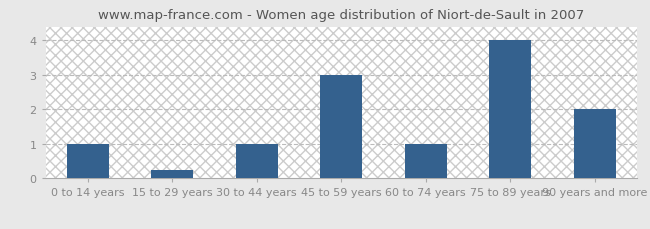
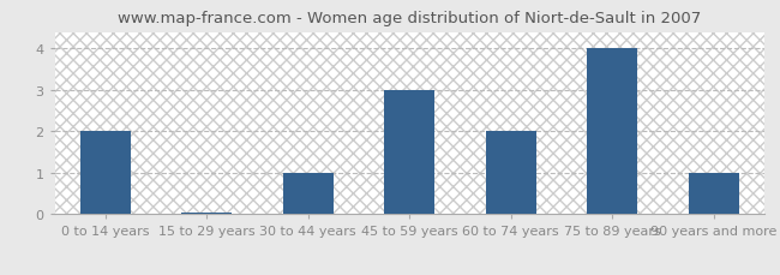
0 to 14 years: 1.00 -> 2.00
15 to 29 years: 0.25 -> 0.05
60 to 74 years: 1.00 -> 2.00
90 years and more: 2.00 -> 1.00
